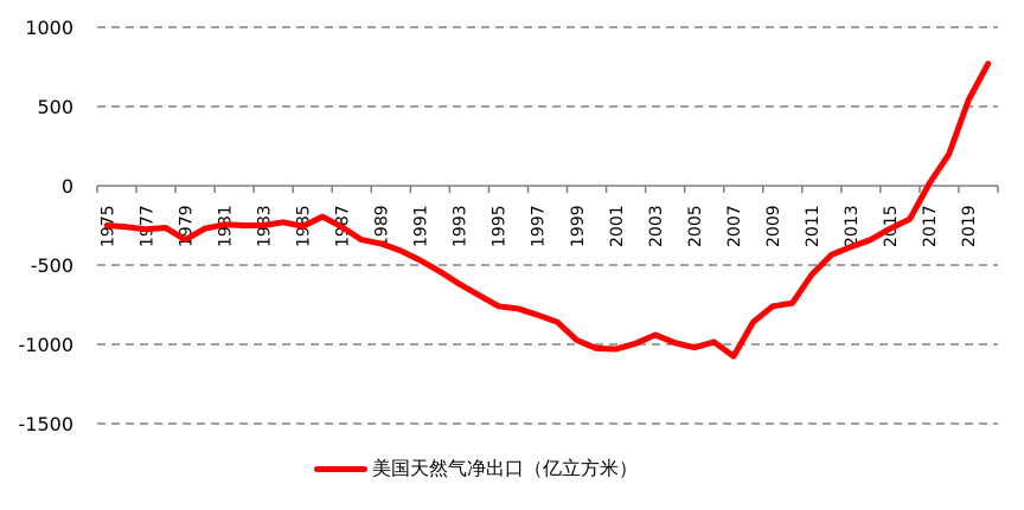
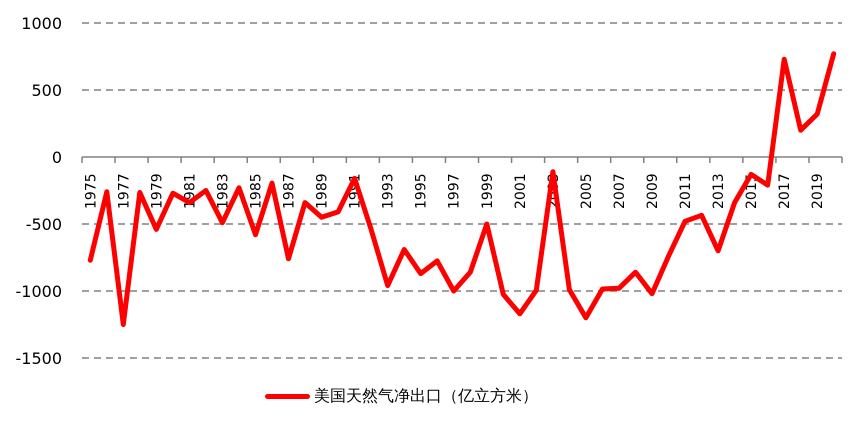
1975: -250 -> -770
1977: -280 -> -1250
1979: -340 -> -540
1981: -240 -> -340
1983: -250 -> -490
1985: -260 -> -580
1987: -260 -> -760
1989: -360 -> -450
1991: -470 -> -160
1993: -620 -> -960
1995: -760 -> -870
1997: -820 -> -1000
1999: -980 -> -500
2001: -1030 -> -1170
2003: -940 -> -110
2005: -1020 -> -1200
2007: -1080 -> -980
2009: -760 -> -1020
2011: -560 -> -480
2013: -380 -> -700
2015: -270 -> -130
2017: 20 -> 730
2019: 540 -> 320
